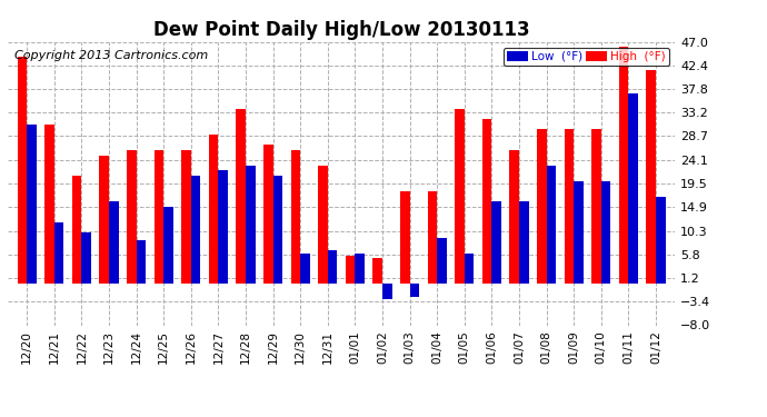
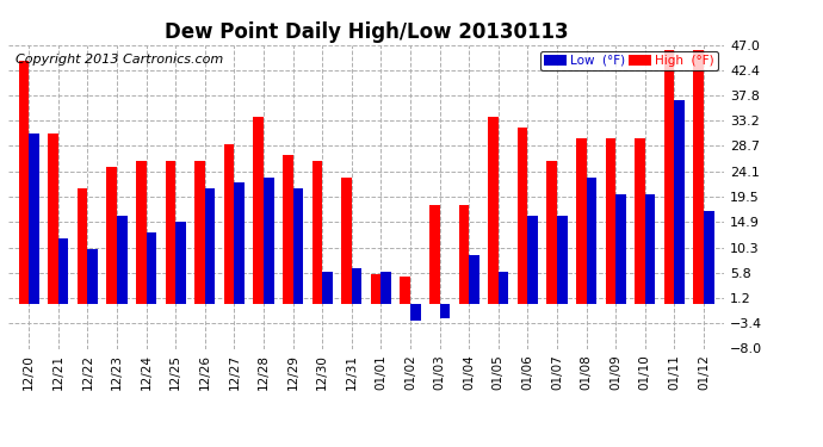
Low (°F)/12/24: 8.5 -> 13.0
High (°F)/01/12: 41.5 -> 46.0
